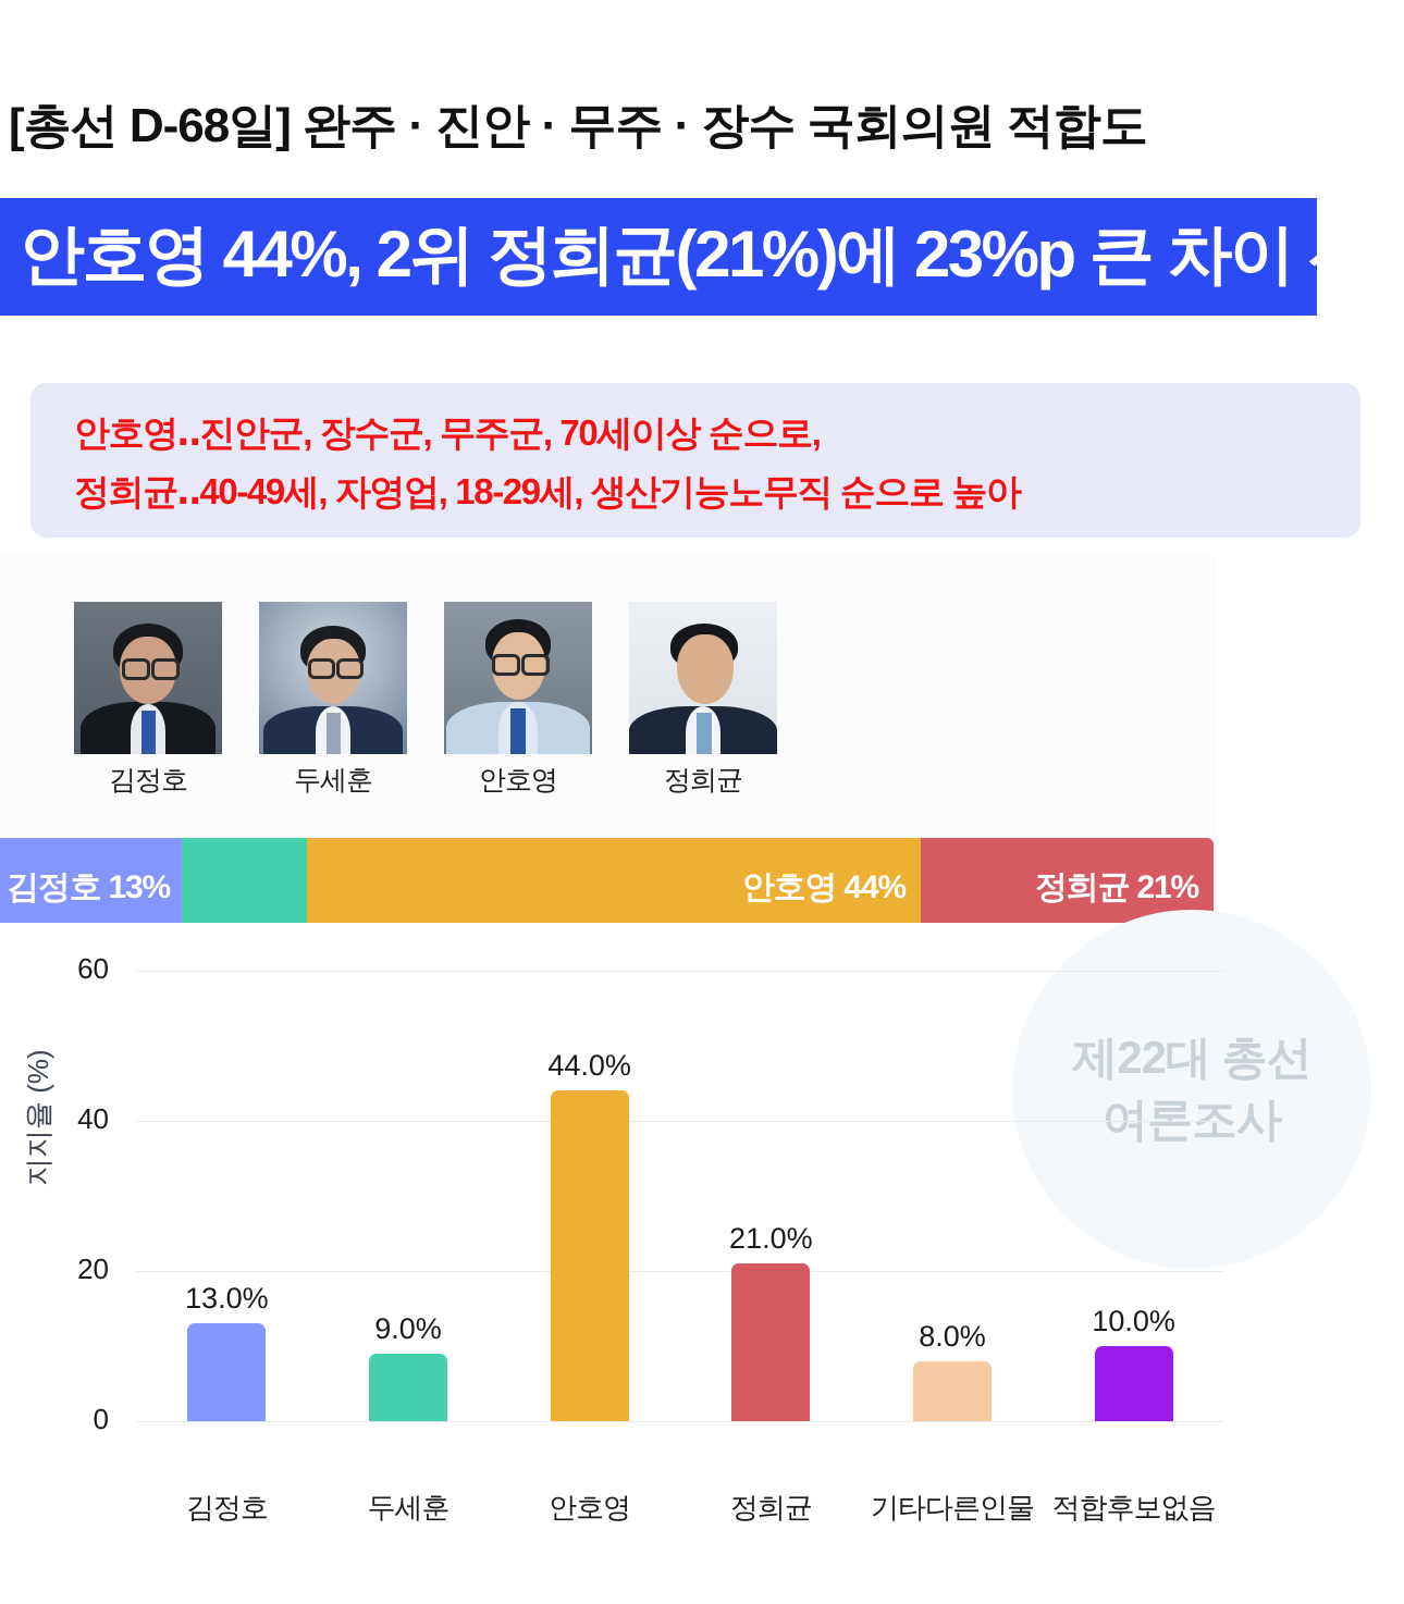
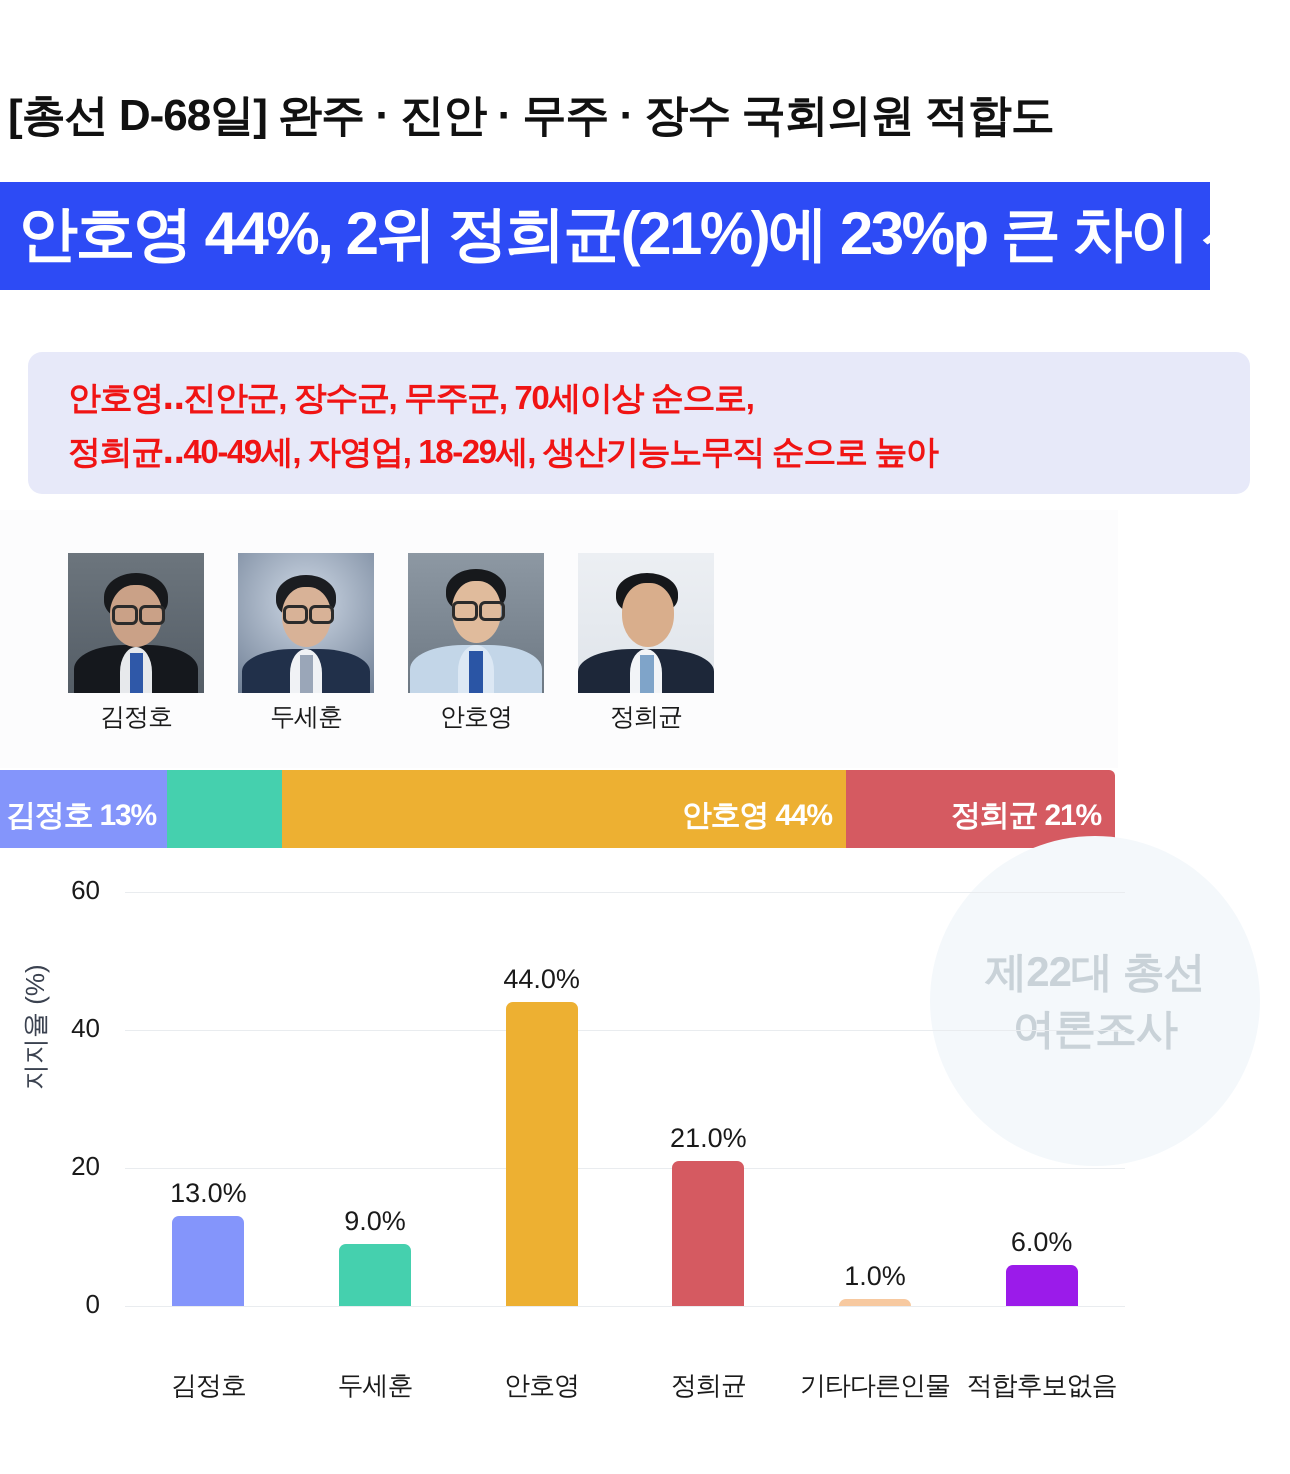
기타다른인물: 8.0% -> 1.0%
적합후보없음: 10.0% -> 6.0%
